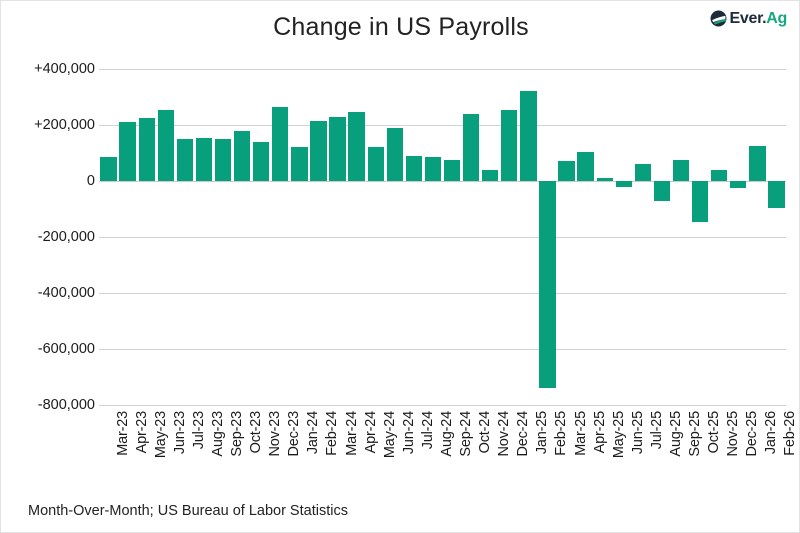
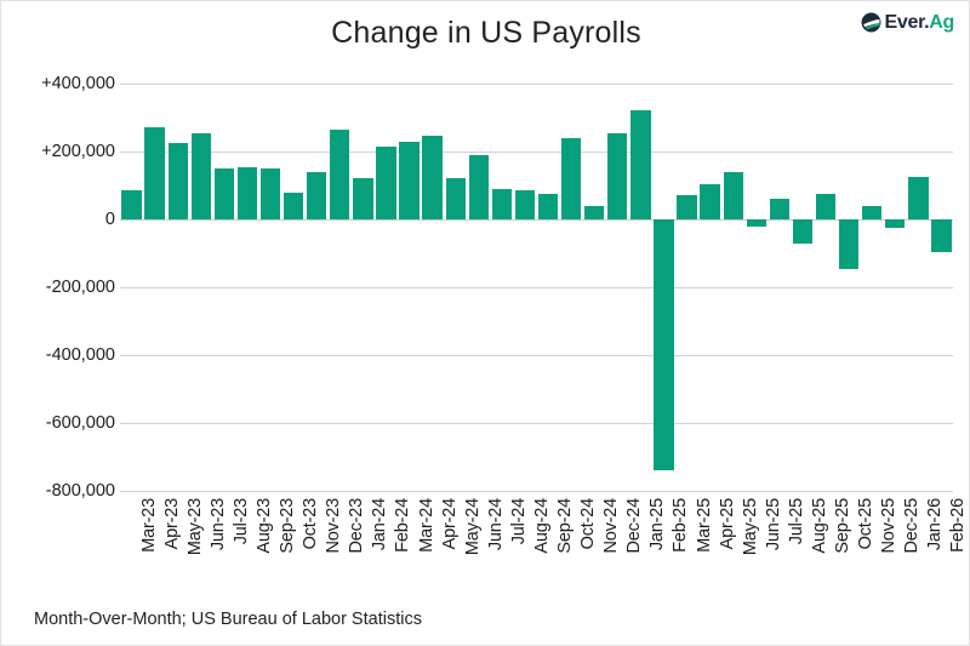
Apr-23: 210000 -> 270000
Oct-23: 180000 -> 80000
May-25: 10000 -> 140000
